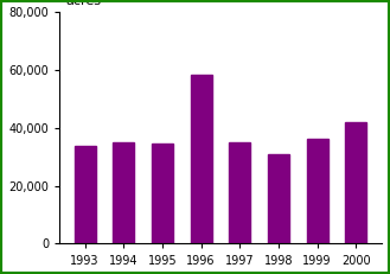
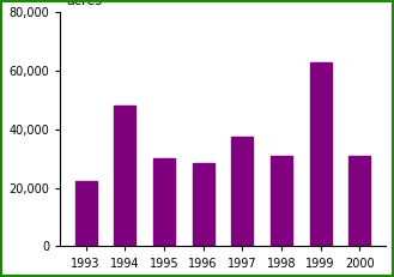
1993: 34,000 -> 22,500
1994: 35,000 -> 48,000
1995: 34,500 -> 30,000
1996: 58,500 -> 28,500
1997: 35,000 -> 37,500
1999: 36,500 -> 63,000
2000: 42,000 -> 31,000
